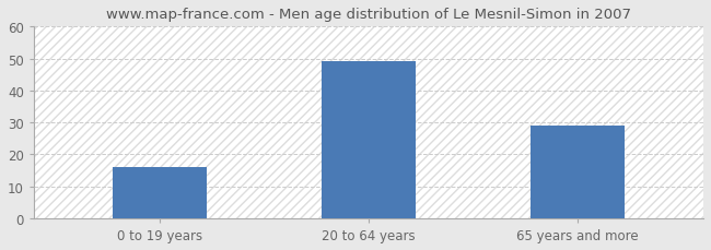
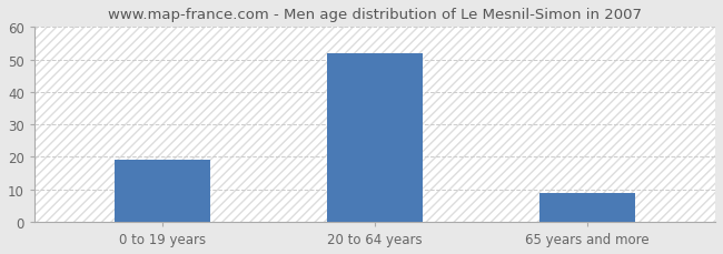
0 to 19 years: 16 -> 19
20 to 64 years: 49 -> 52
65 years and more: 29 -> 9
